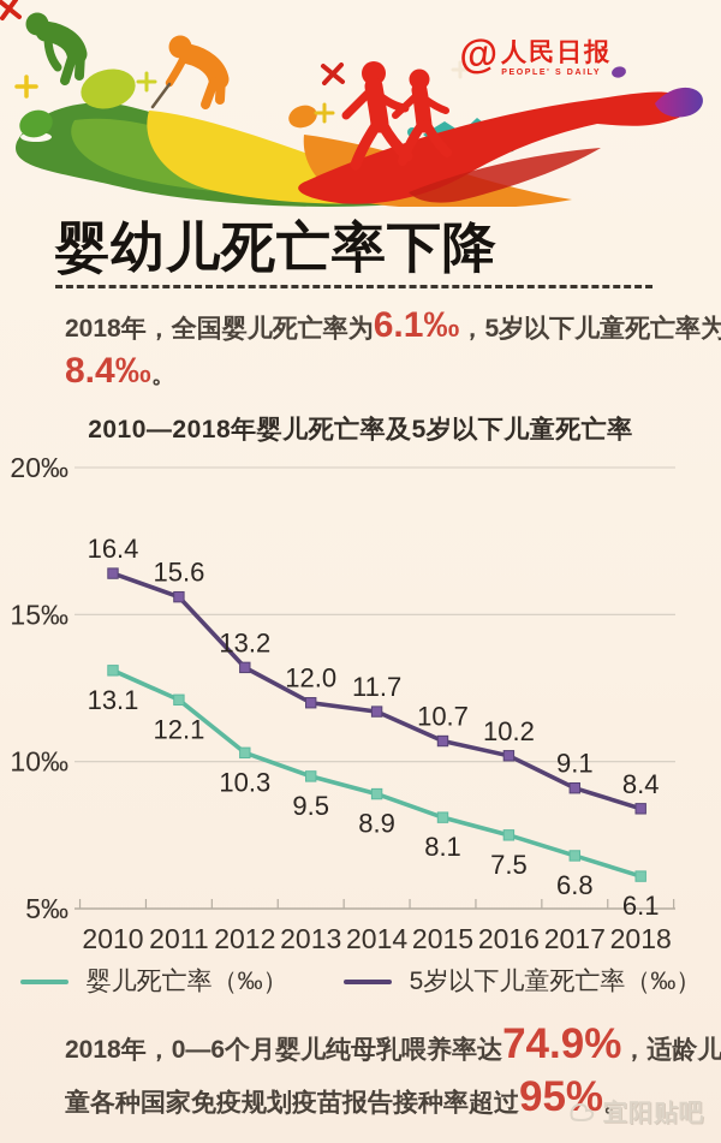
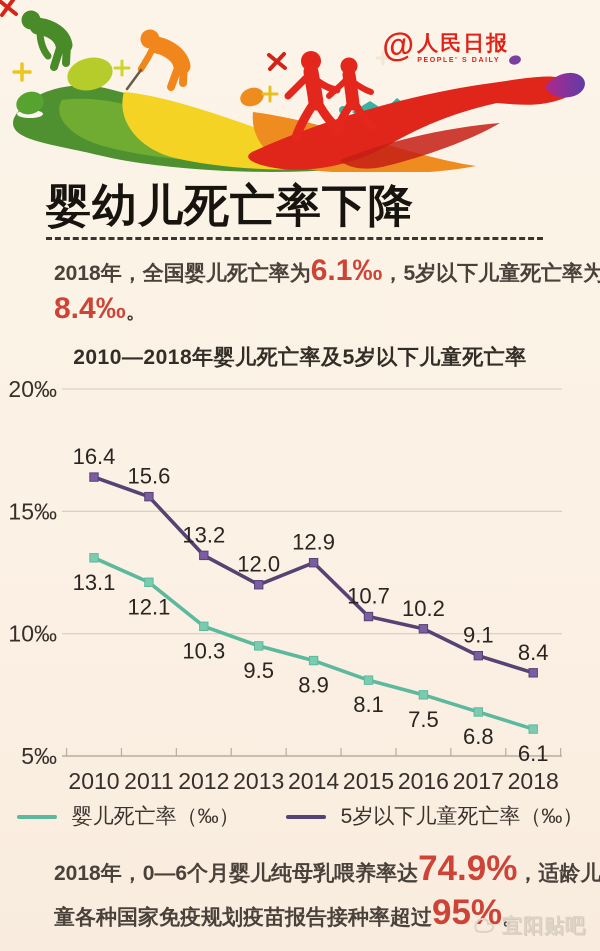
5岁以下儿童死亡率（‰）/2014: 11.7 -> 12.9
